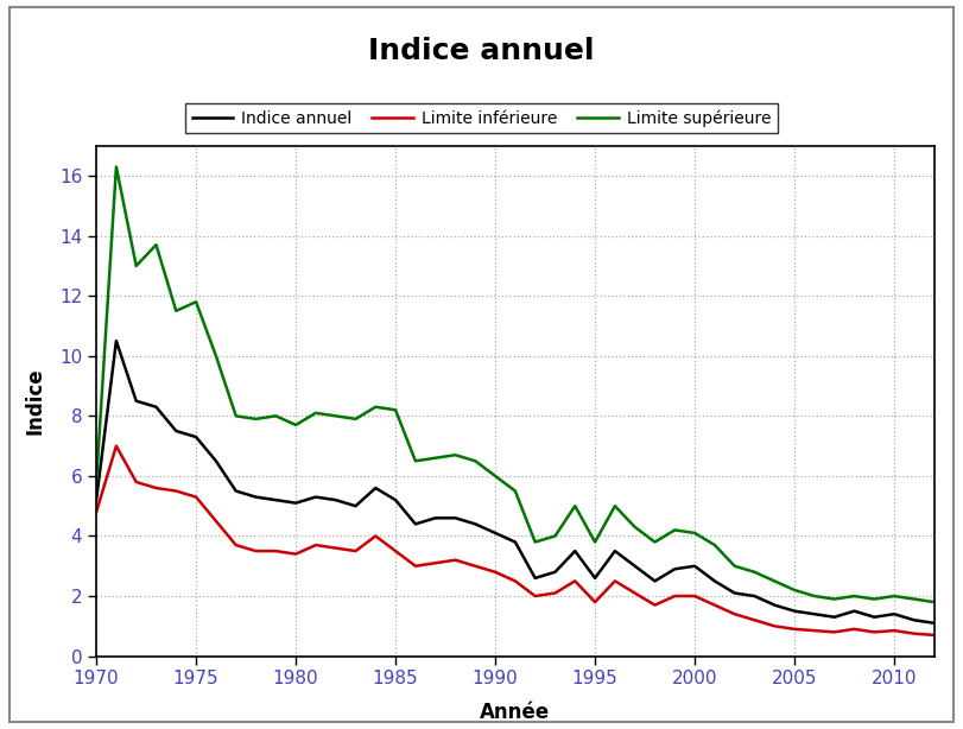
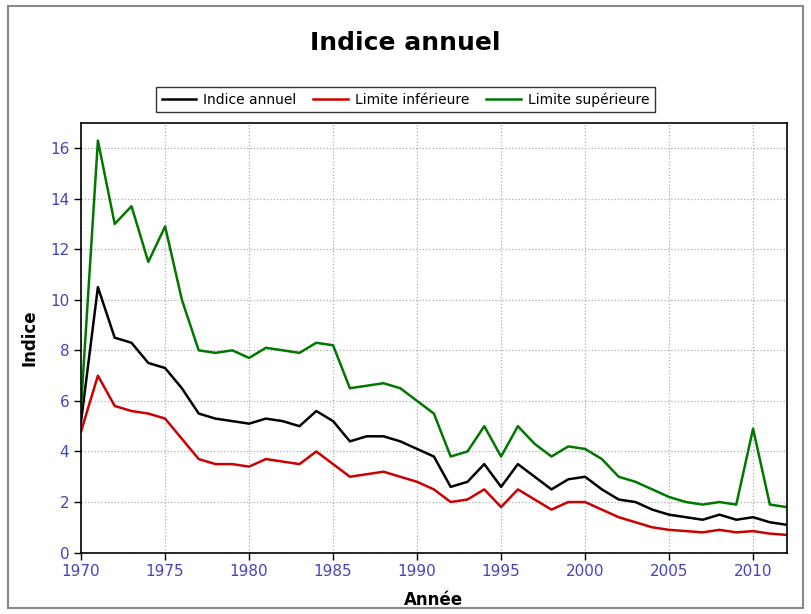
Limite supérieure/1975: 11.8 -> 12.9
Limite supérieure/2010: 2.0 -> 4.9
